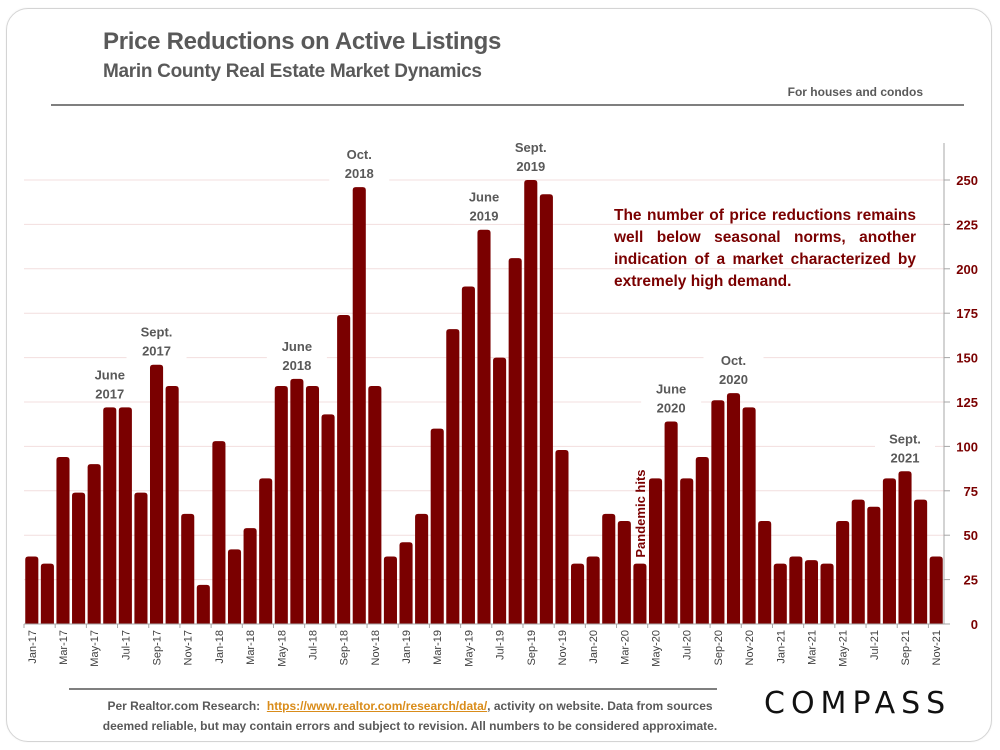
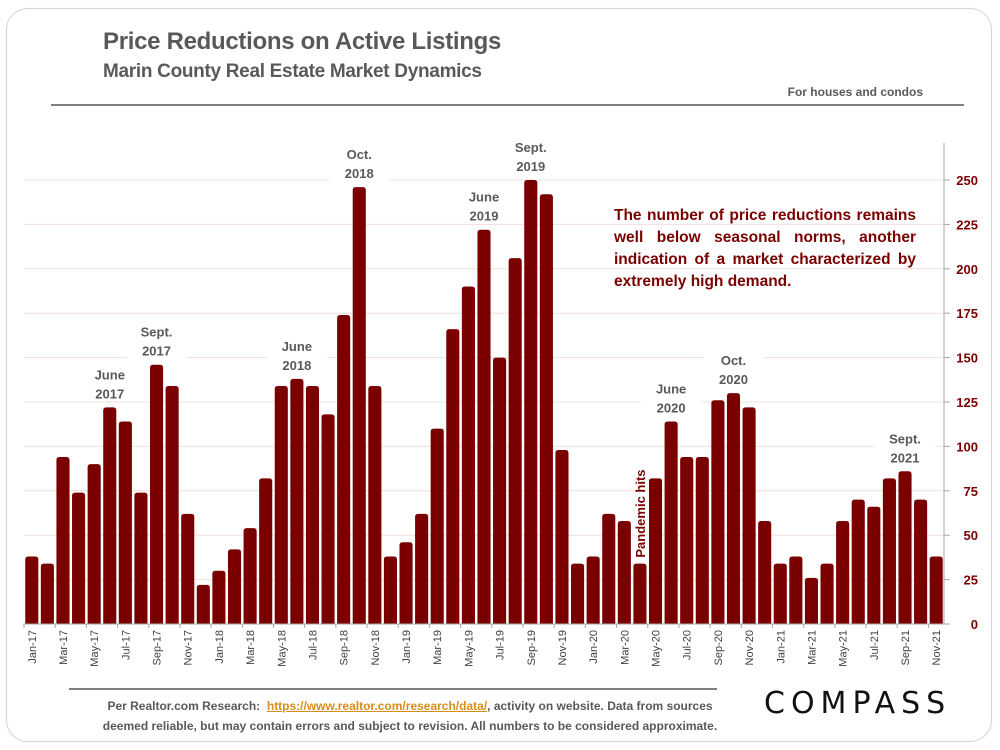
Jul-17: 122 -> 114
Jan-18: 103 -> 30
Jul-20: 82 -> 94
Mar-21: 36 -> 26
